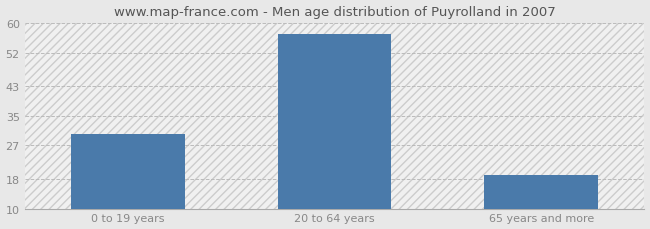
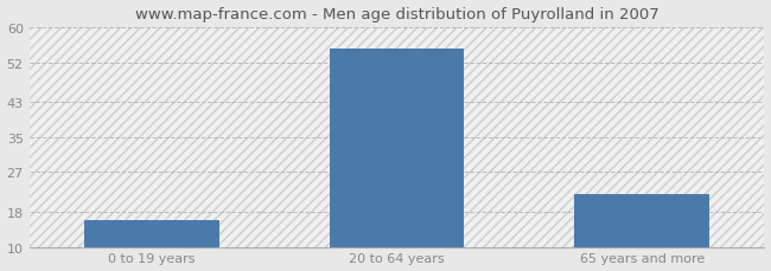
0 to 19 years: 30 -> 16
20 to 64 years: 57 -> 55
65 years and more: 19 -> 22
